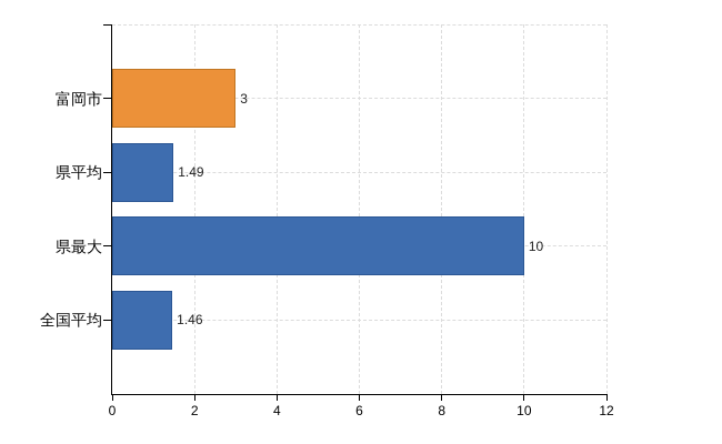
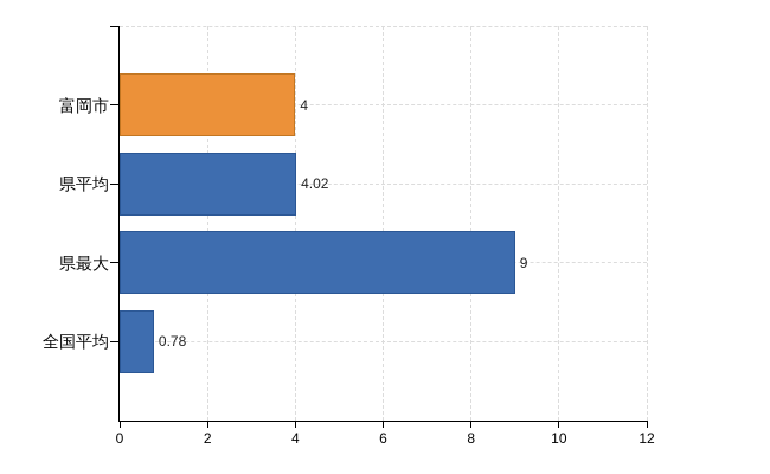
富岡市: 3 -> 4
県平均: 1.49 -> 4.02
県最大: 10 -> 9
全国平均: 1.46 -> 0.78
